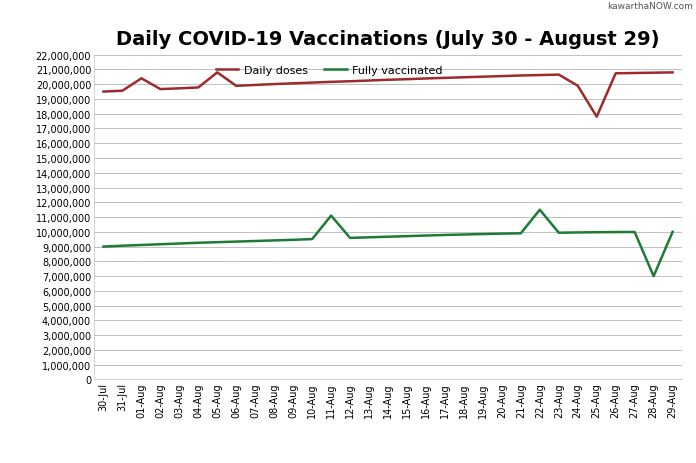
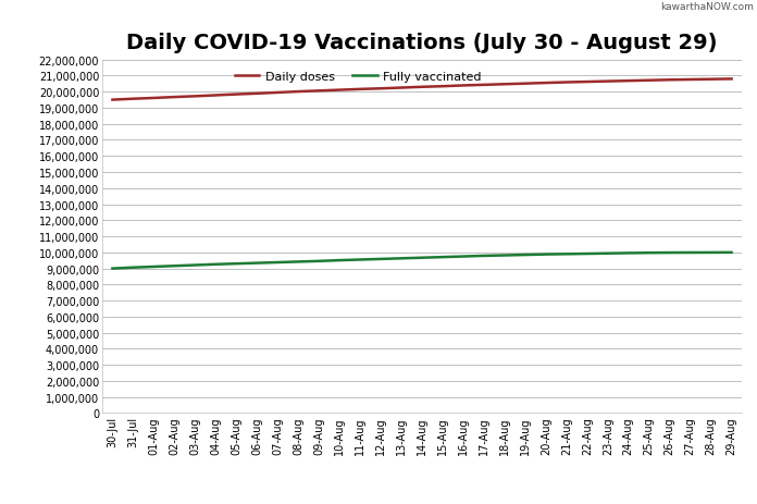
Daily doses/01-Aug: 20,400,000 -> 19,600,000
Daily doses/05-Aug: 20,800,000 -> 19,800,000
Fully vaccinated/11-Aug: 11,100,000 -> 9,600,000
Fully vaccinated/22-Aug: 11,500,000 -> 9,900,000
Daily doses/24-Aug: 19,900,000 -> 20,700,000
Daily doses/25-Aug: 17,800,000 -> 20,700,000
Fully vaccinated/28-Aug: 7,000,000 -> 10,000,000
